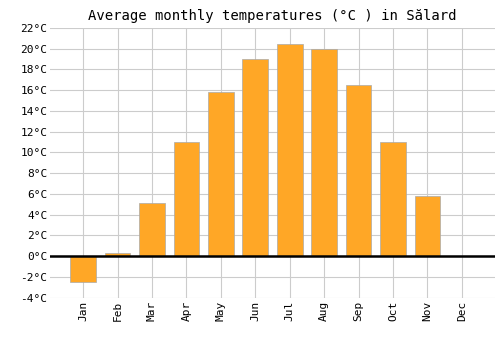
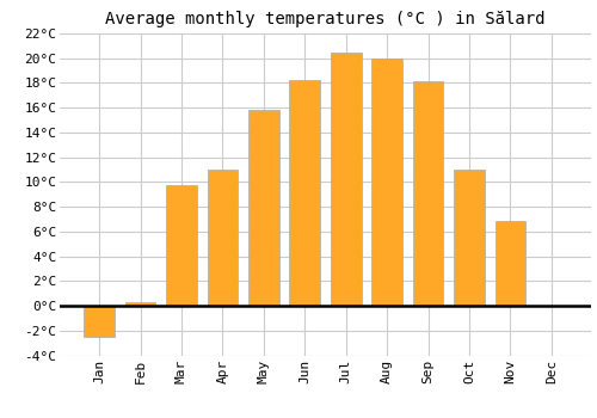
Mar: 5.1°C -> 9.7°C
Jun: 19.0°C -> 18.2°C
Sep: 16.5°C -> 18.1°C
Nov: 5.8°C -> 6.9°C
